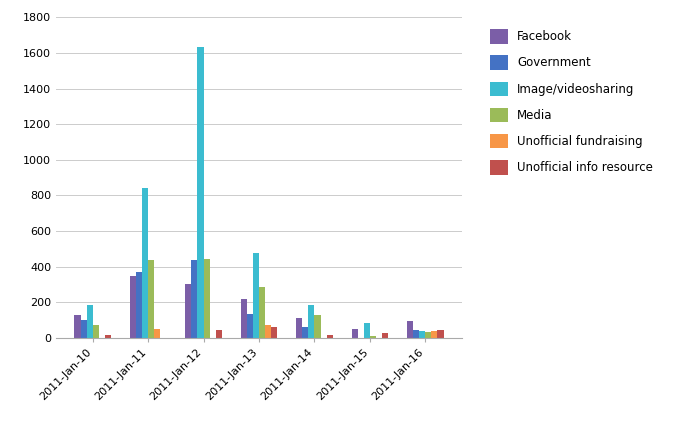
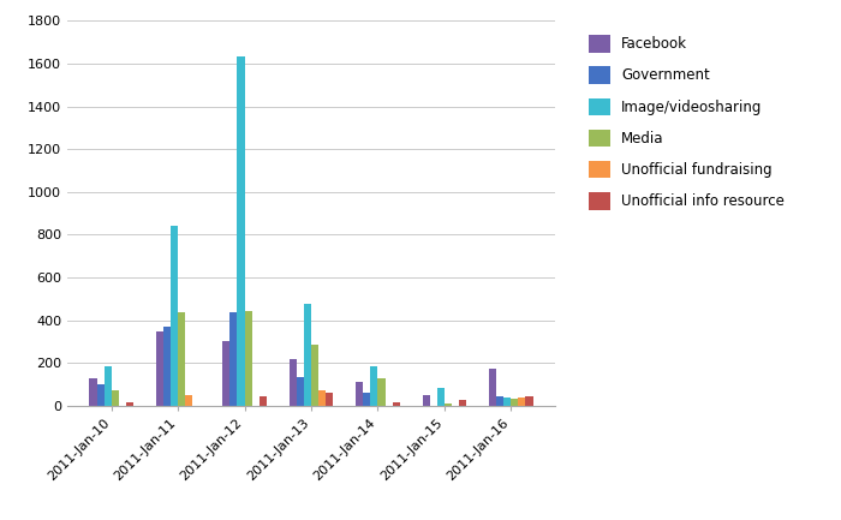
Facebook/2011-Jan-16: 100 -> 170
